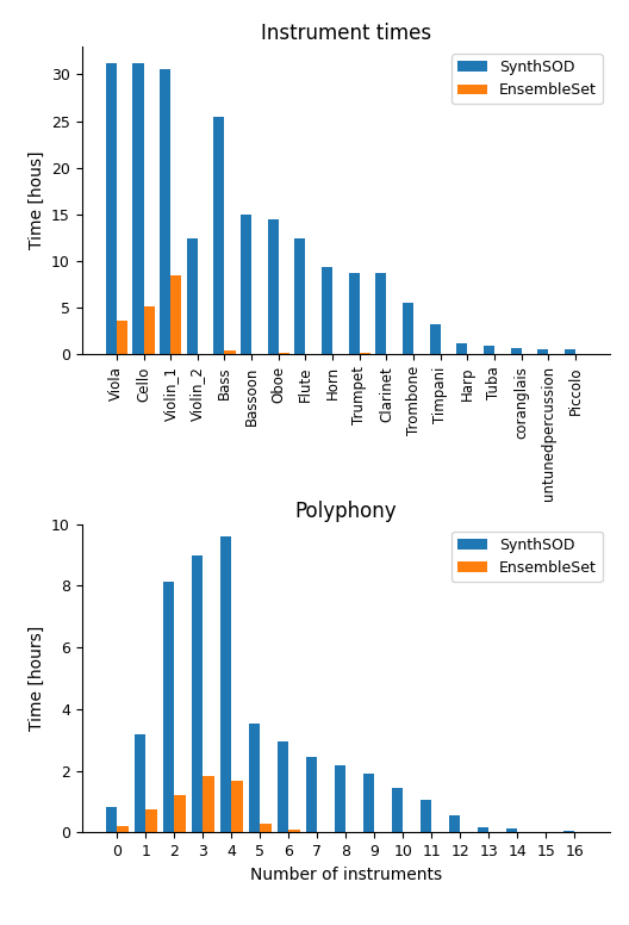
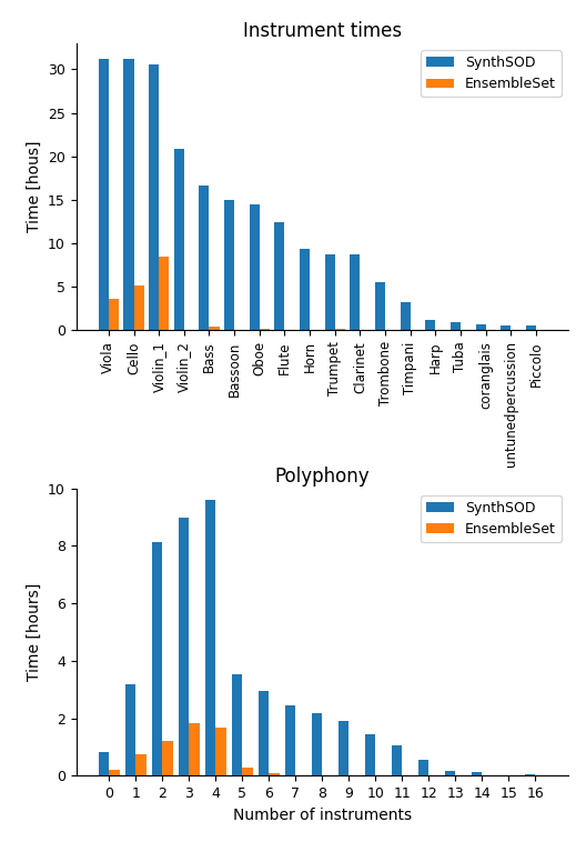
Instrument times/SynthSOD/Violin_2: 12.4 -> 20.8
Instrument times/SynthSOD/Bass: 25.4 -> 16.7
